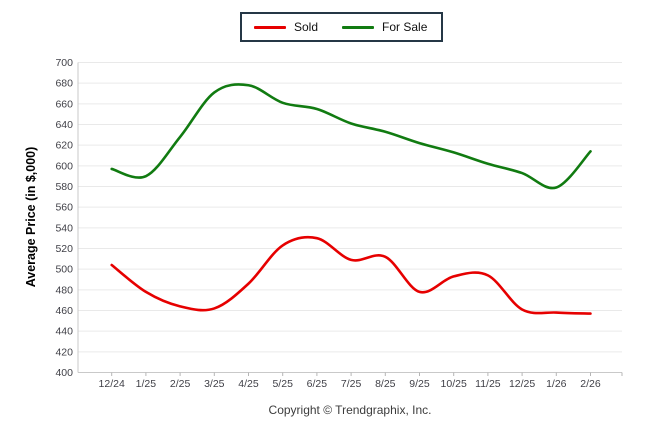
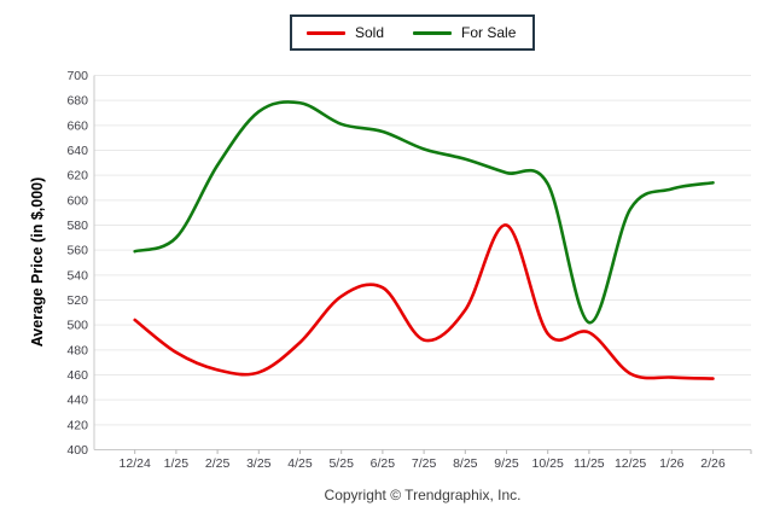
For Sale/12/24: 597 -> 559
For Sale/1/25: 590 -> 570
Sold/7/25: 509 -> 488
Sold/9/25: 478 -> 580
For Sale/11/25: 602 -> 502
For Sale/1/26: 579 -> 609
